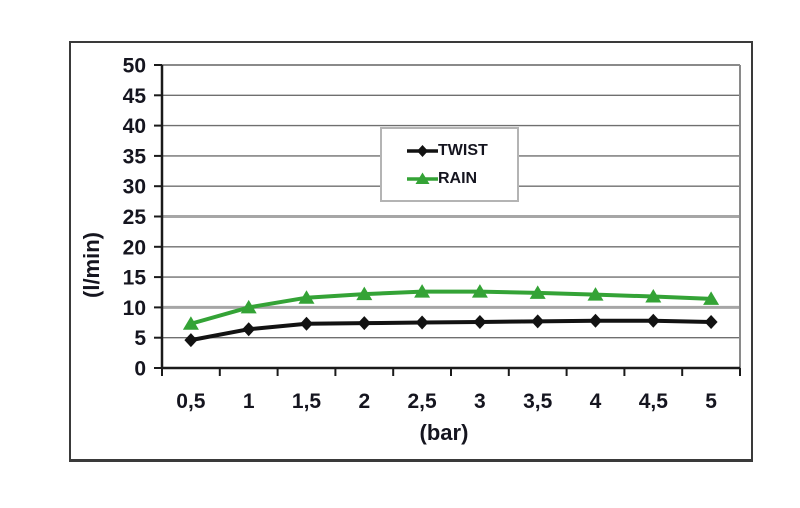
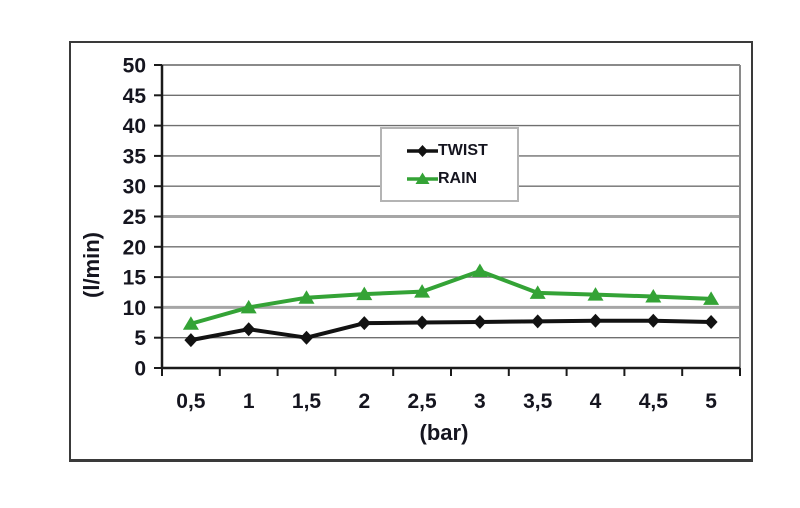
TWIST/1,5: 7 -> 5
RAIN/3: 13 -> 16
